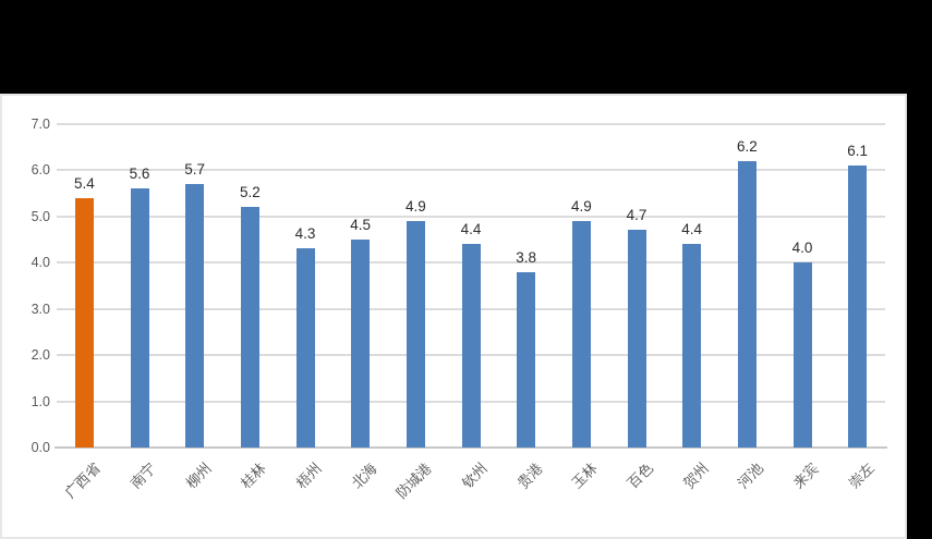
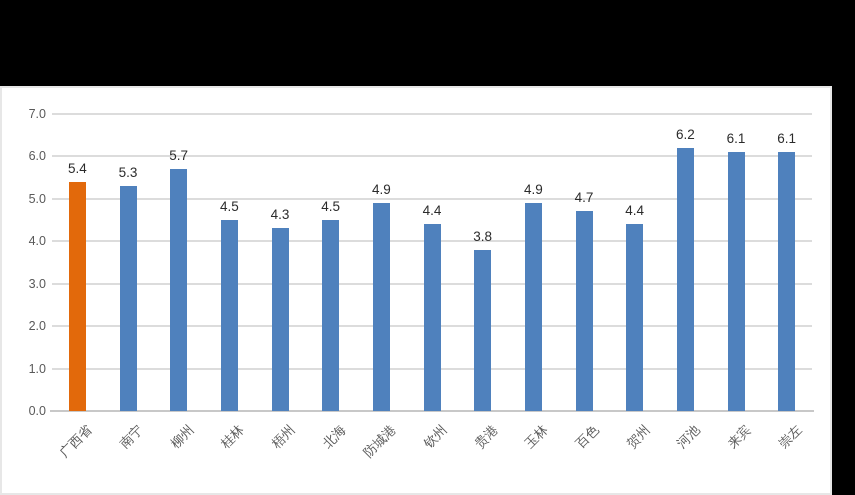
南宁: 5.6 -> 5.3
桂林: 5.2 -> 4.5
来宾: 4.0 -> 6.1
